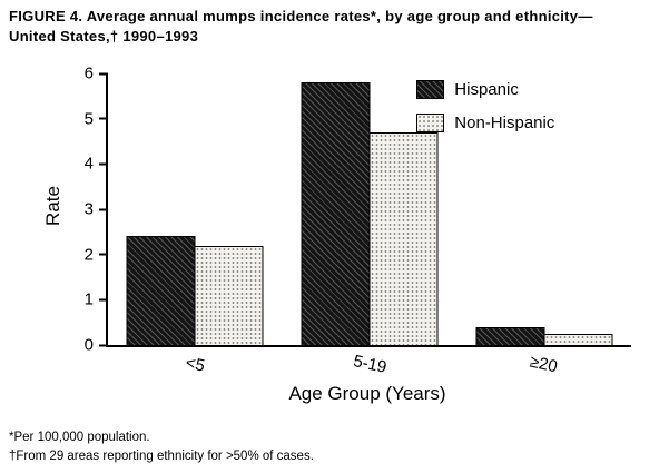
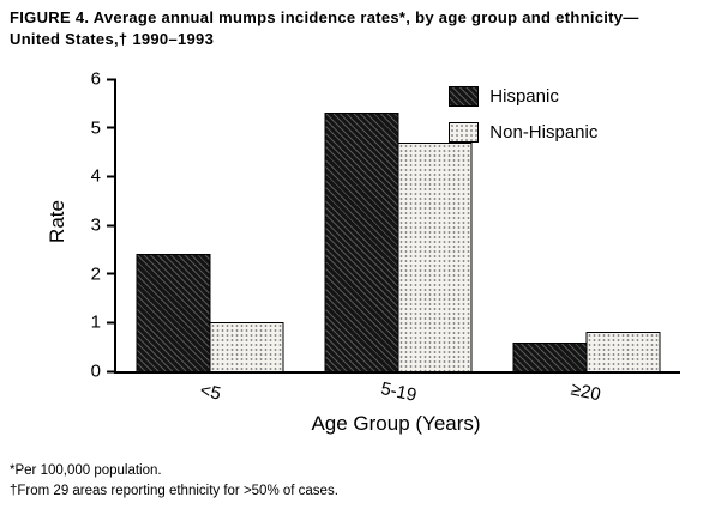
Non-Hispanic/<5: 2.2 -> 1.0
Hispanic/5-19: 5.8 -> 5.3
Hispanic/≥20: 0.4 -> 0.6
Non-Hispanic/≥20: 0.2 -> 0.8
